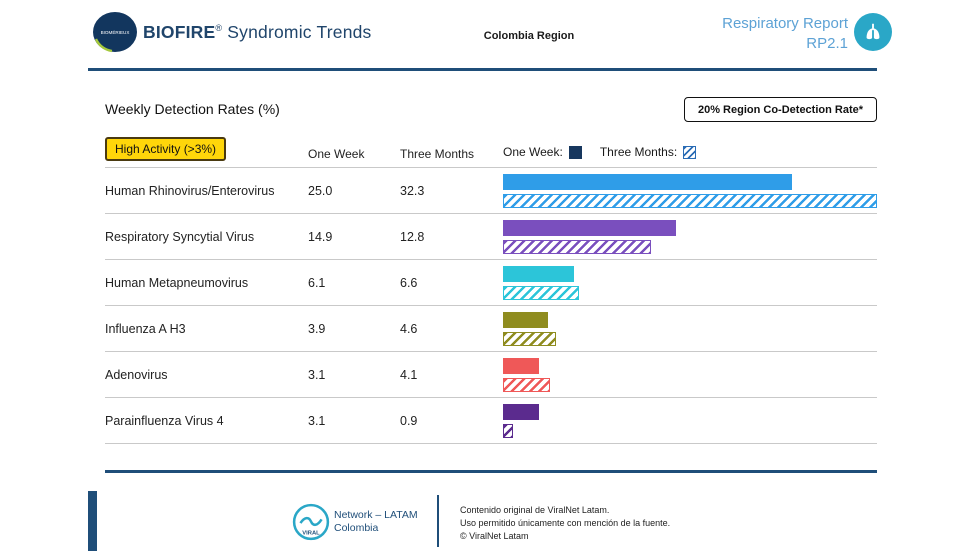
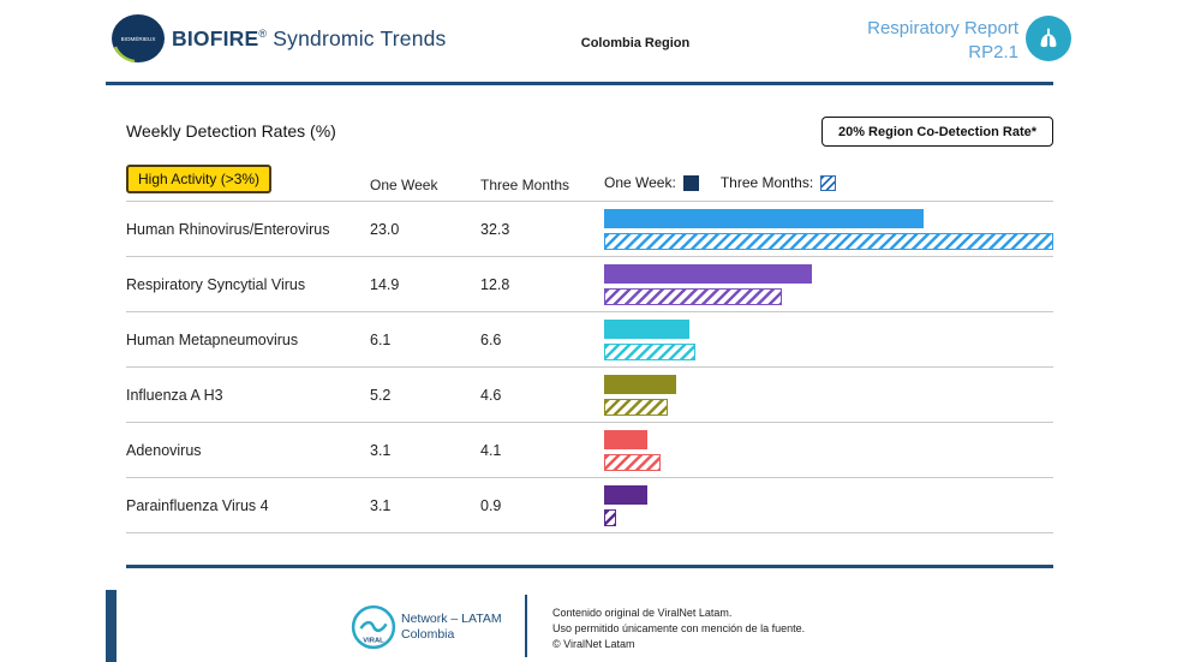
One Week/Human Rhinovirus/Enterovirus: 25.0 -> 23.0
One Week/Influenza A H3: 3.9 -> 5.2
